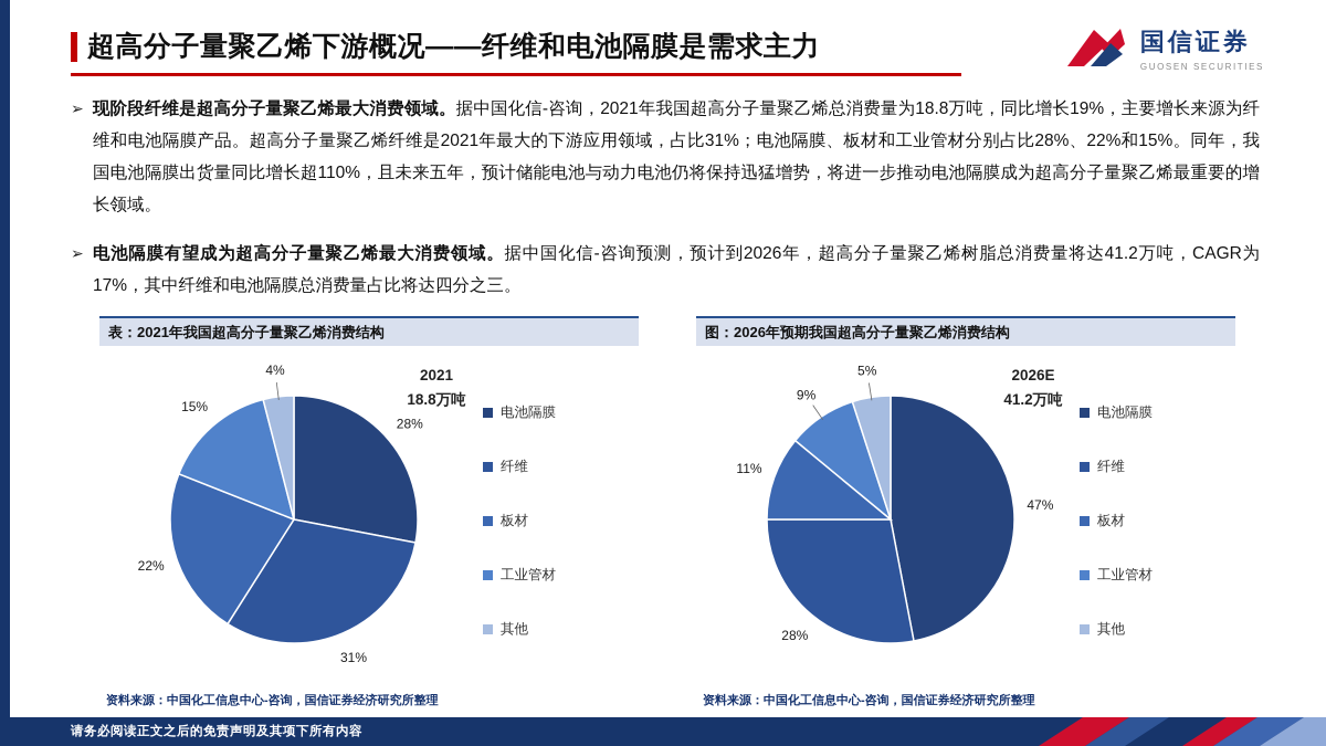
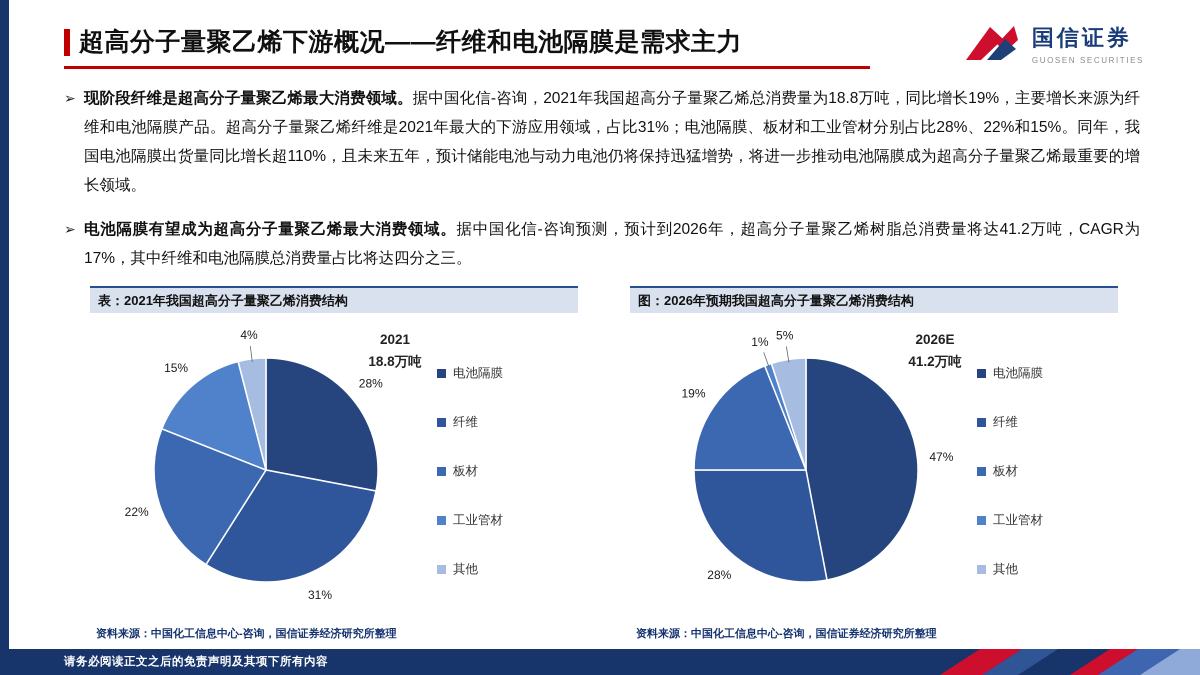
图：2026年预期我国超高分子量聚乙烯消费结构/板材: 11% -> 19%
图：2026年预期我国超高分子量聚乙烯消费结构/工业管材: 9% -> 1%
